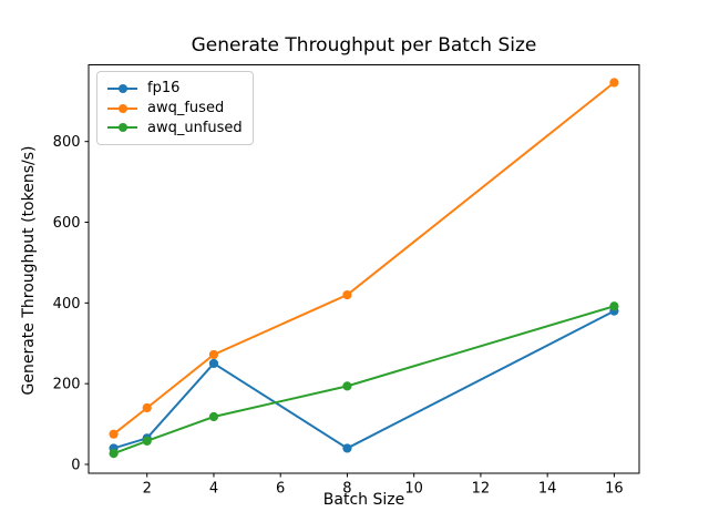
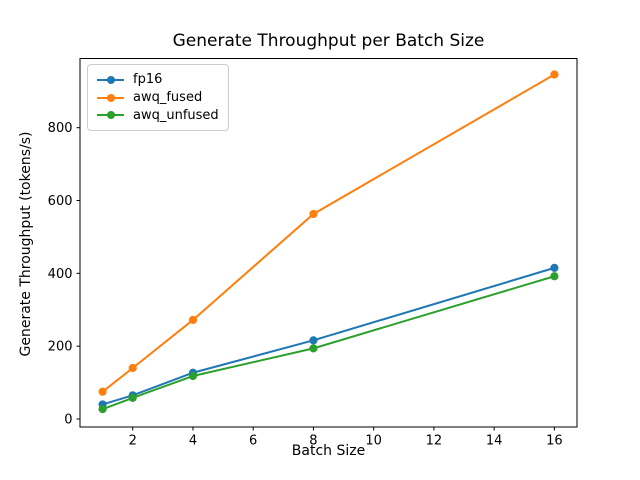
fp16/4: 250 -> 130
fp16/8: 40 -> 220
awq_fused/8: 420 -> 560
fp16/16: 380 -> 420
